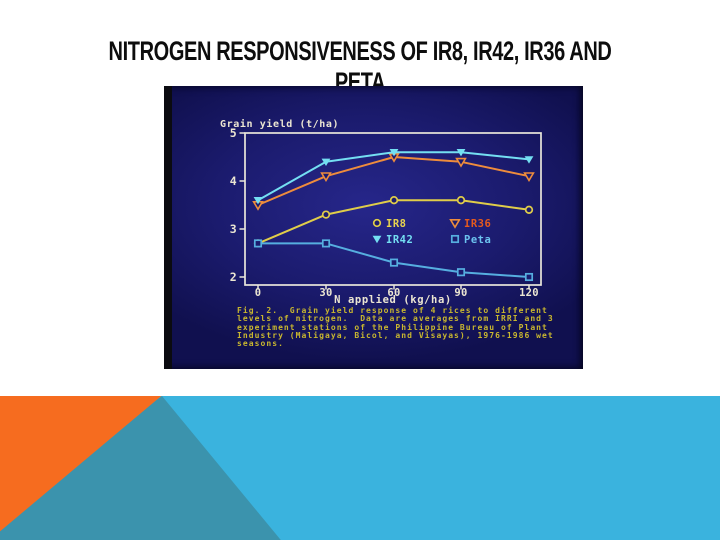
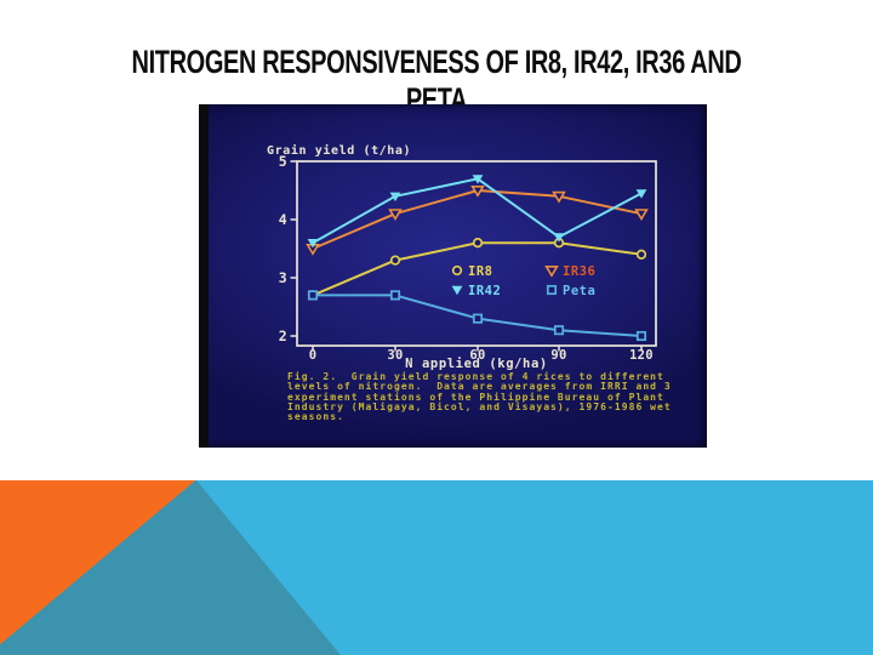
IR42/60: 4.6 -> 4.7
IR42/90: 4.6 -> 3.7
